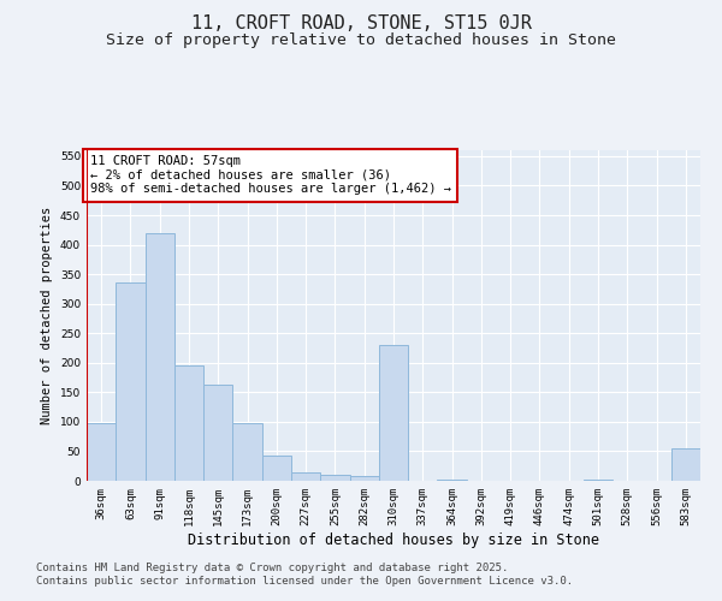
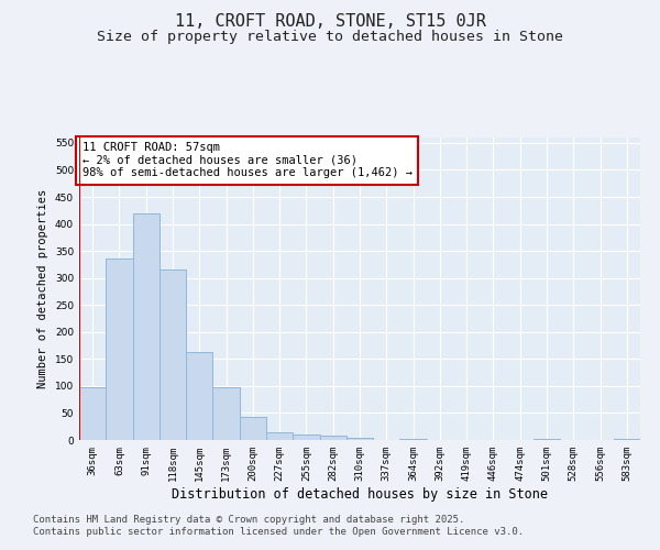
118sqm: 195 -> 315
310sqm: 230 -> 5
583sqm: 55 -> 3
